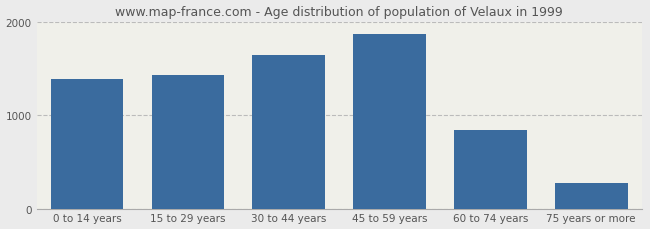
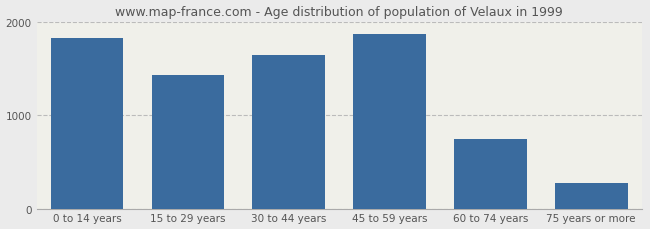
0 to 14 years: 1380 -> 1820
60 to 74 years: 840 -> 740
